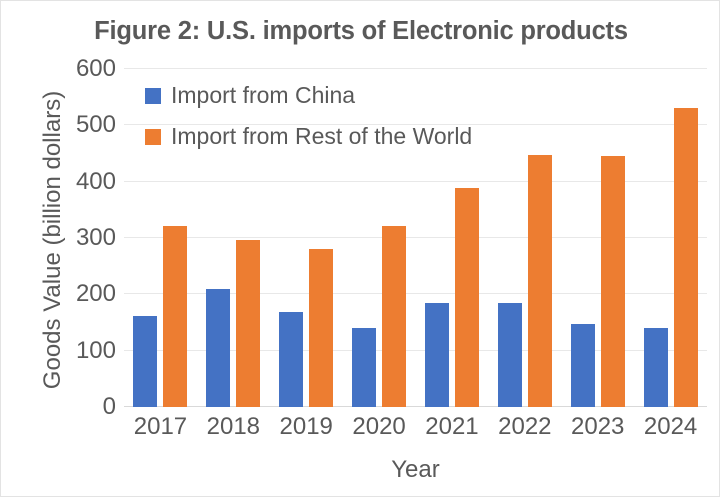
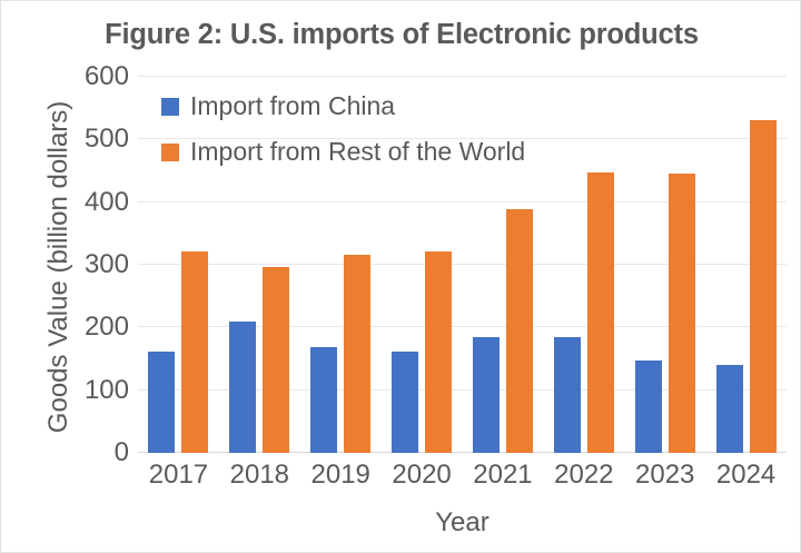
Import from Rest of the World/2019: 280 -> 320
Import from China/2020: 140 -> 160
